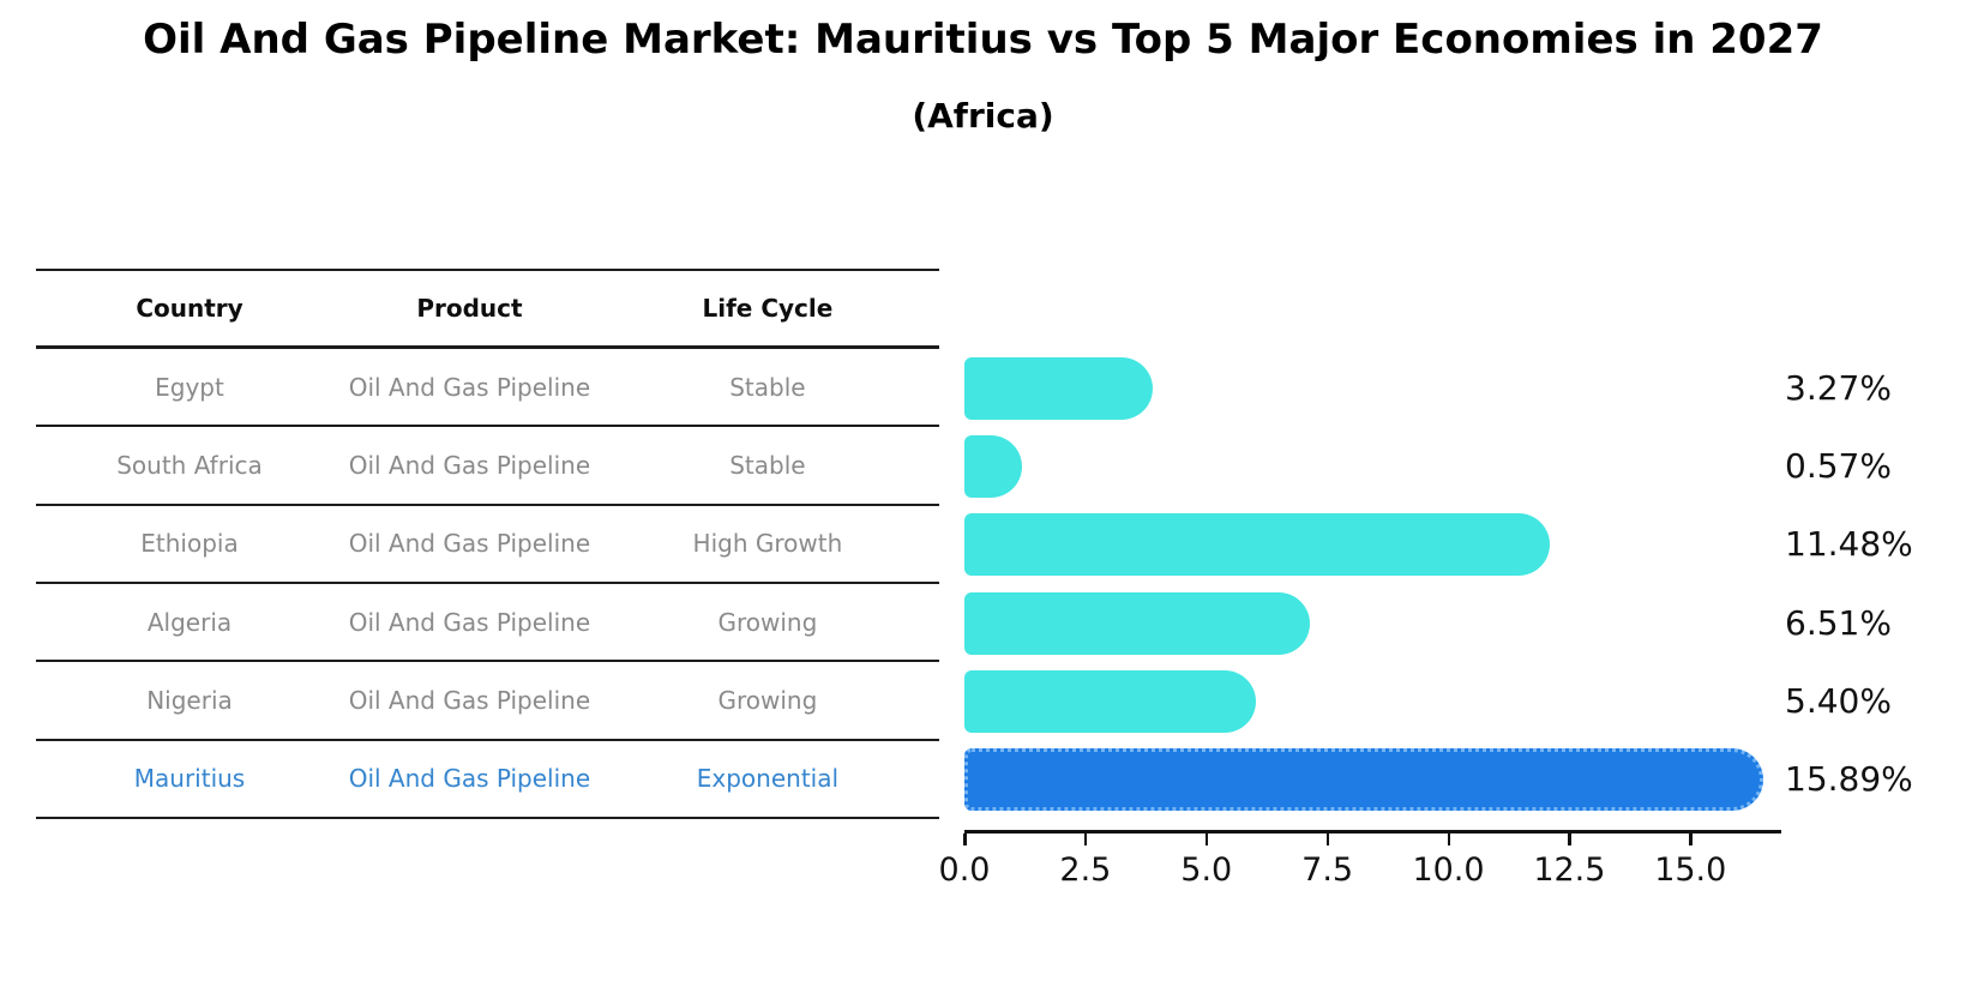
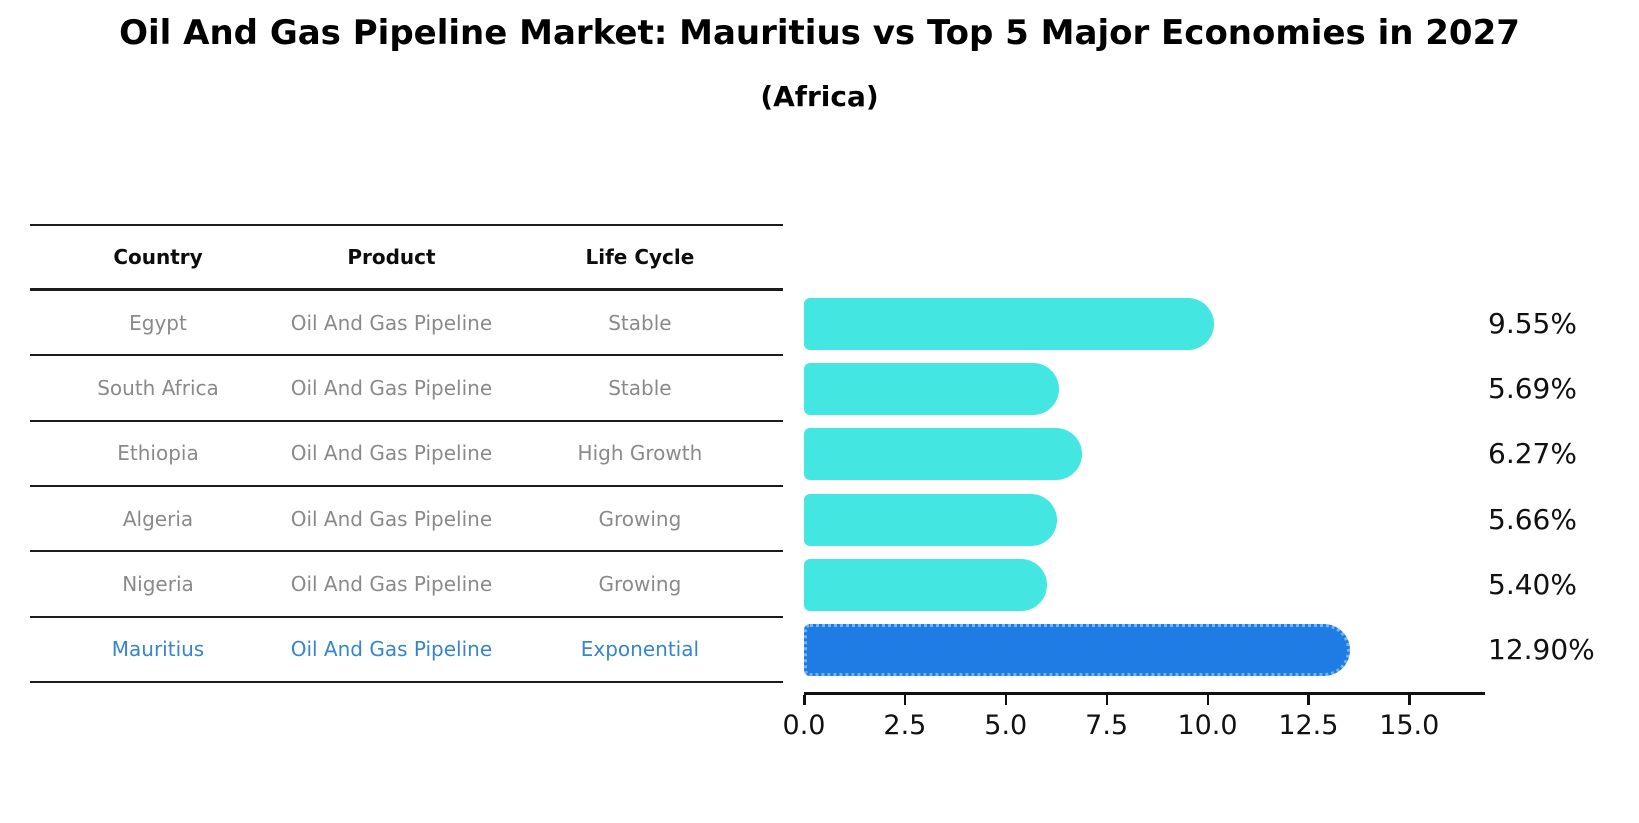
Egypt: 3.27% -> 9.55%
South Africa: 0.57% -> 5.69%
Ethiopia: 11.48% -> 6.27%
Algeria: 6.51% -> 5.66%
Mauritius: 15.89% -> 12.90%
